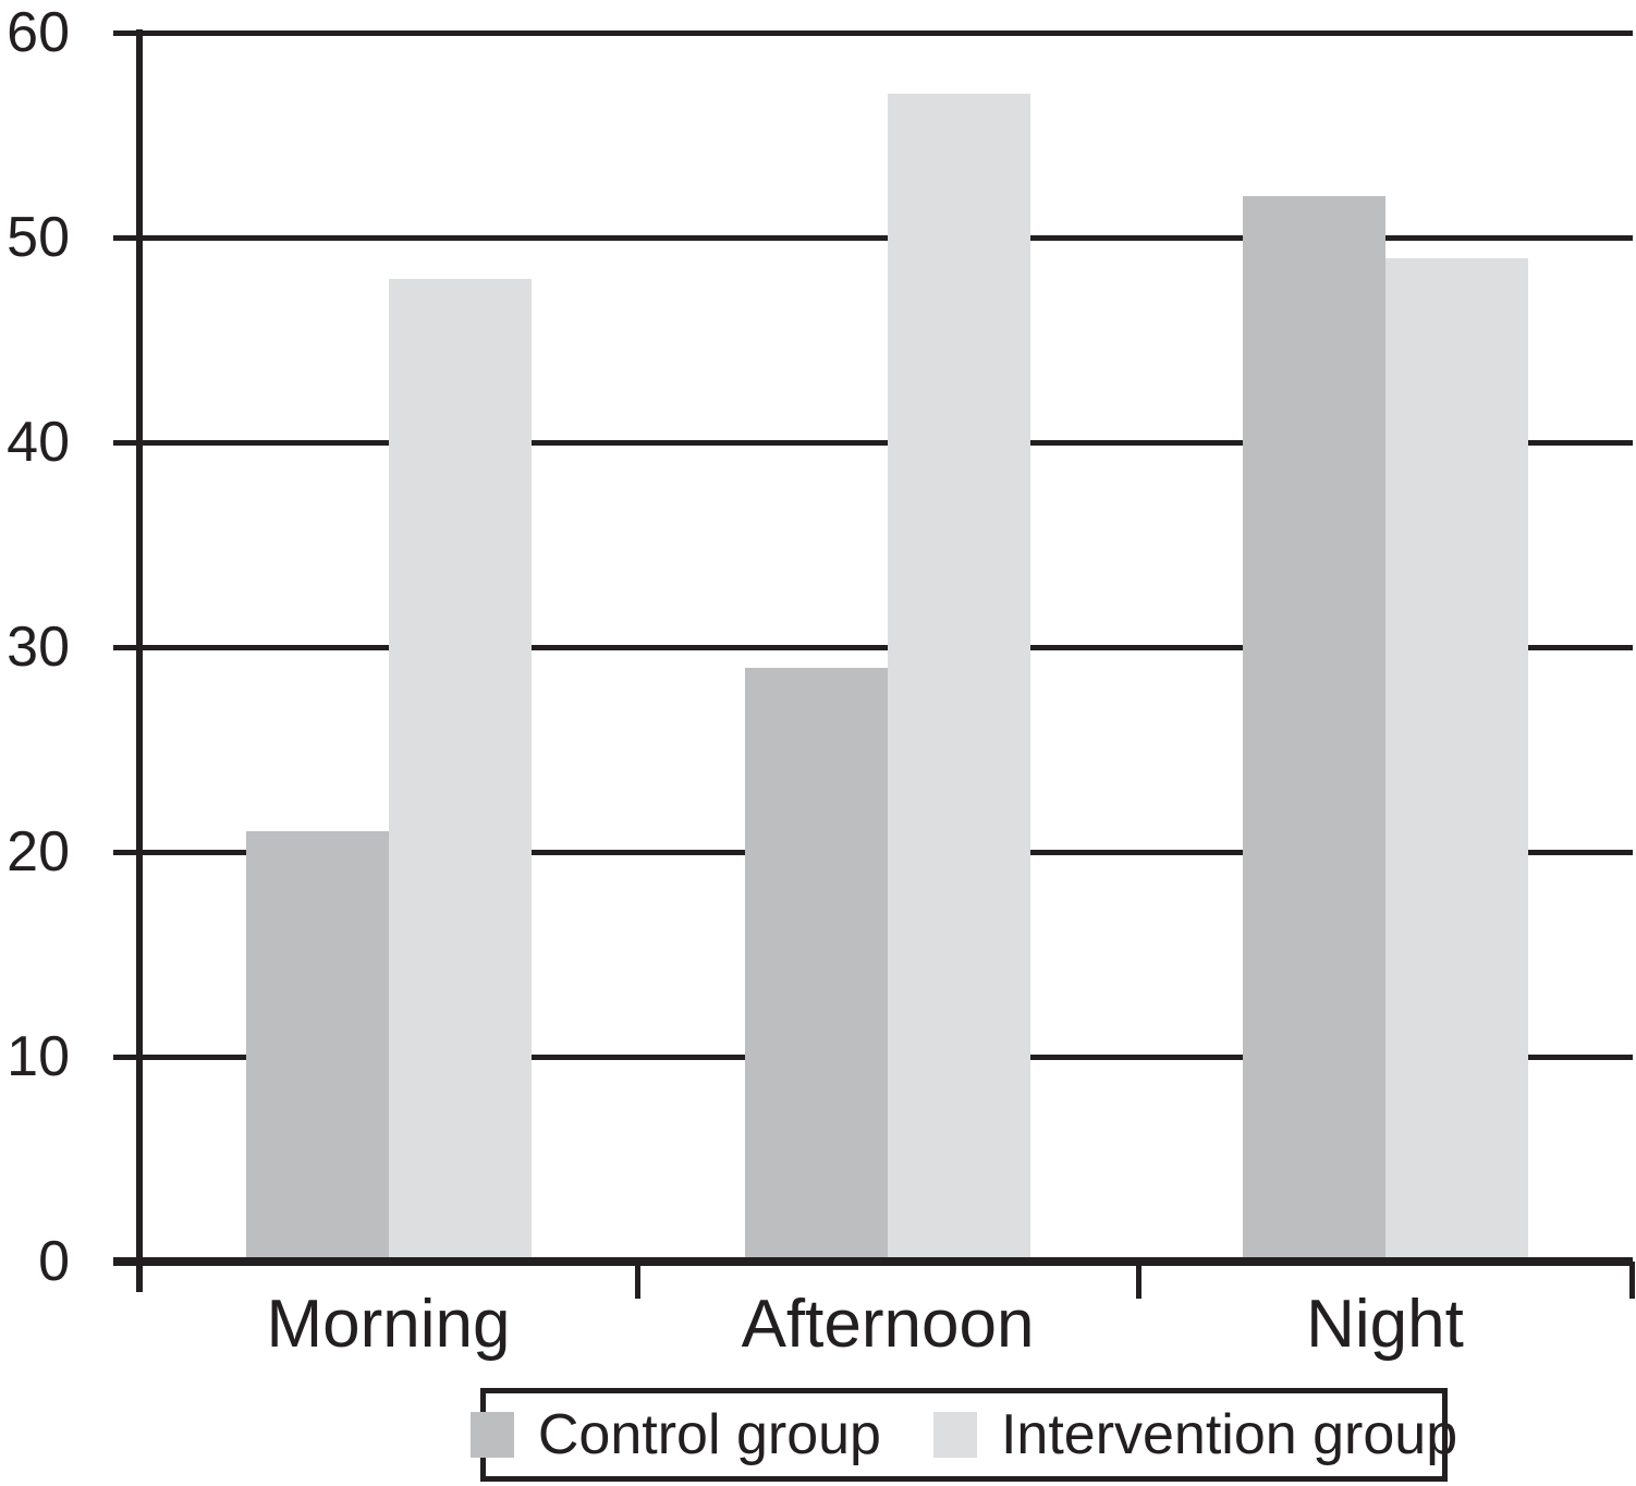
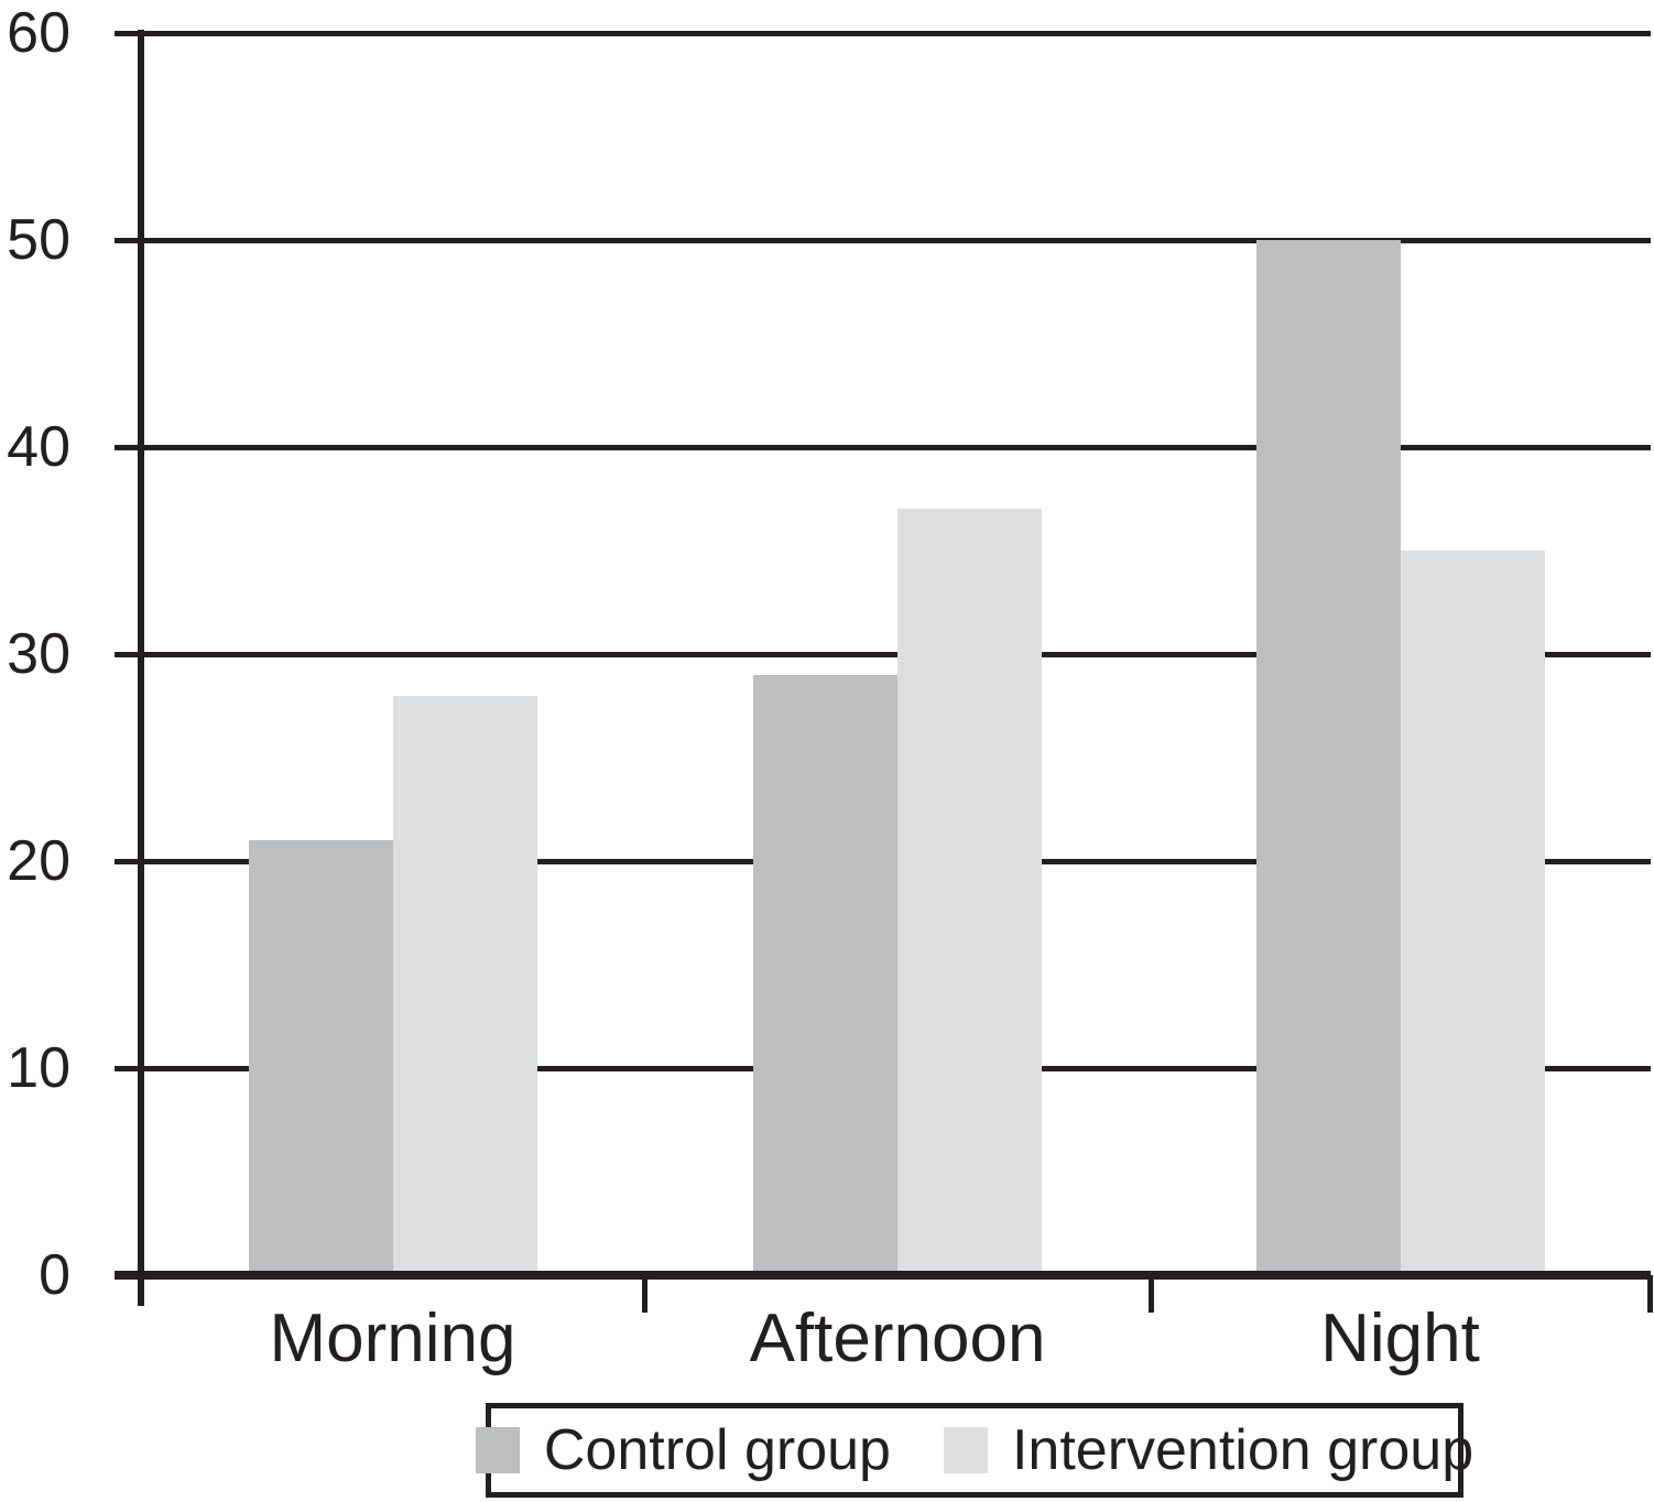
Intervention group/Morning: 48 -> 28
Intervention group/Afternoon: 57 -> 37
Control group/Night: 52 -> 50
Intervention group/Night: 49 -> 35
